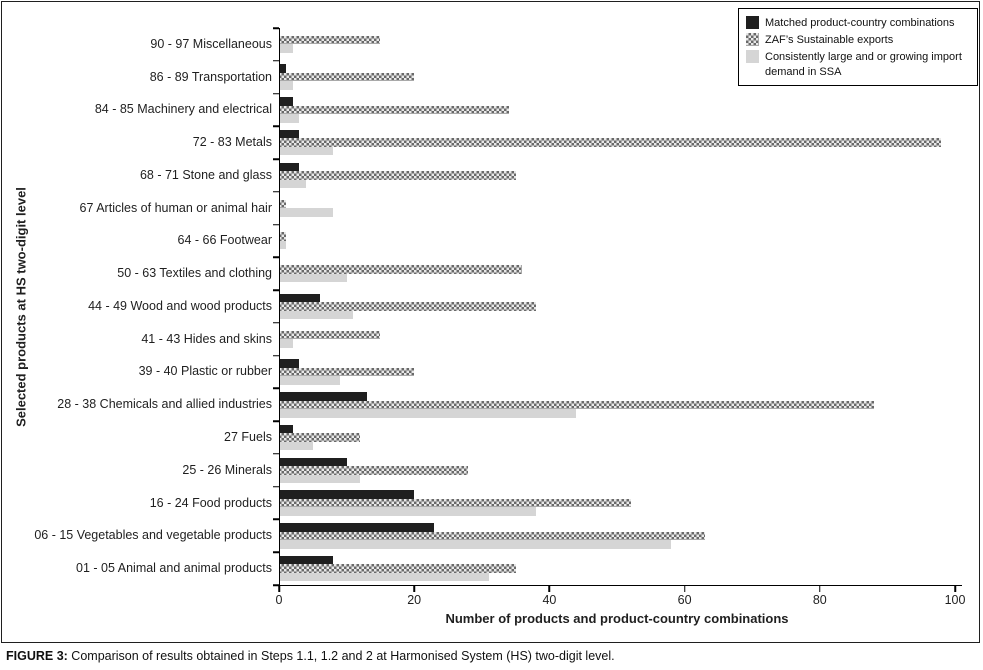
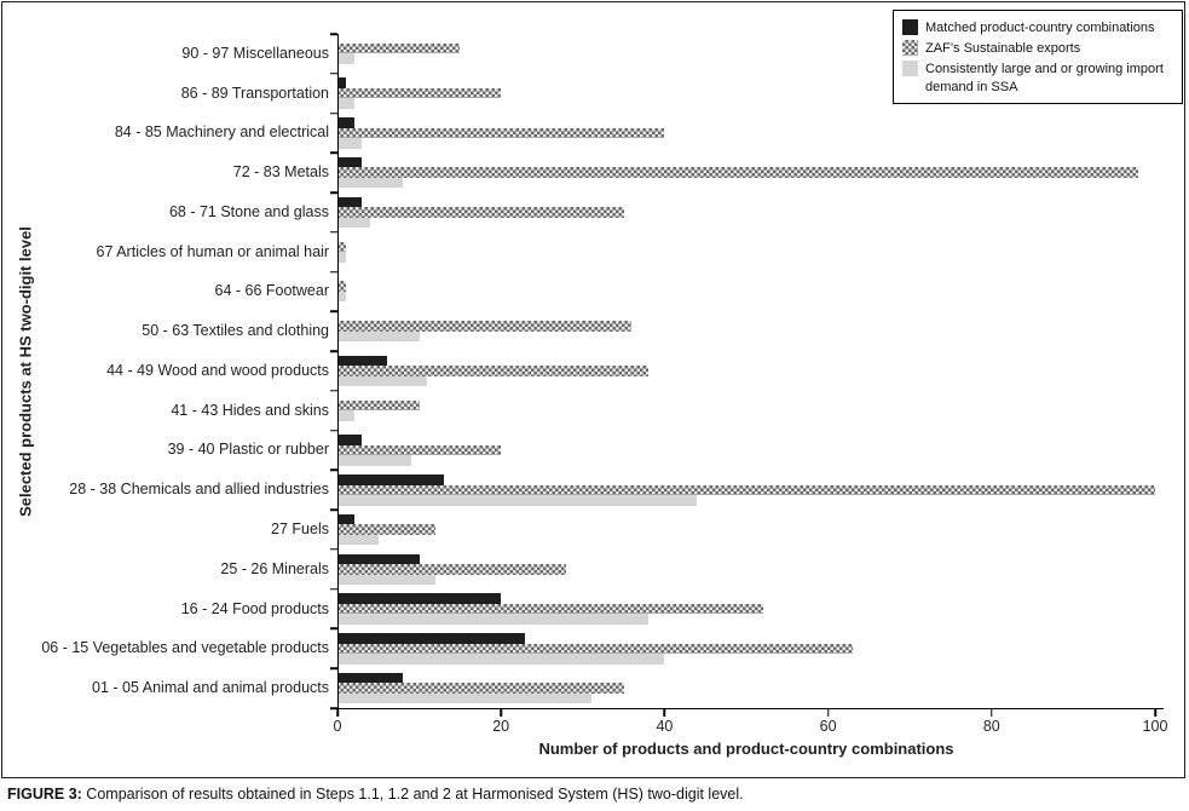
ZAF’s Sustainable exports/84 - 85 Machinery and electrical: 34 -> 40
Consistently large and or growing import demand in SSA/67 Articles of human or animal hair: 8 -> 1
ZAF’s Sustainable exports/41 - 43 Hides and skins: 15 -> 10
ZAF’s Sustainable exports/28 - 38 Chemicals and allied industries: 88 -> 100
Consistently large and or growing import demand in SSA/06 - 15 Vegetables and vegetable products: 58 -> 40
